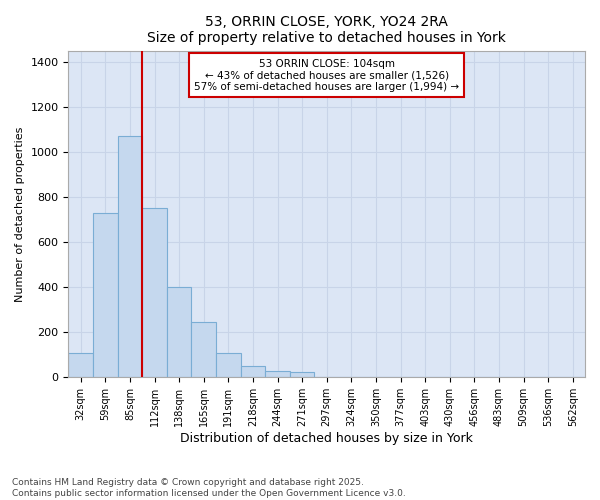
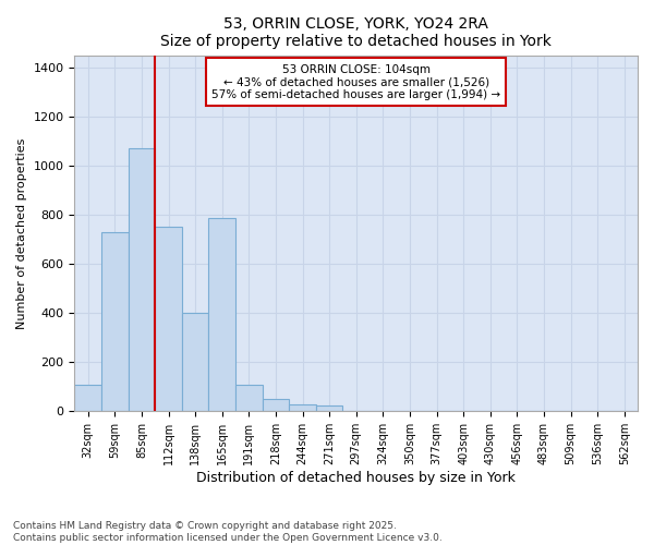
165sqm: 245 -> 785
